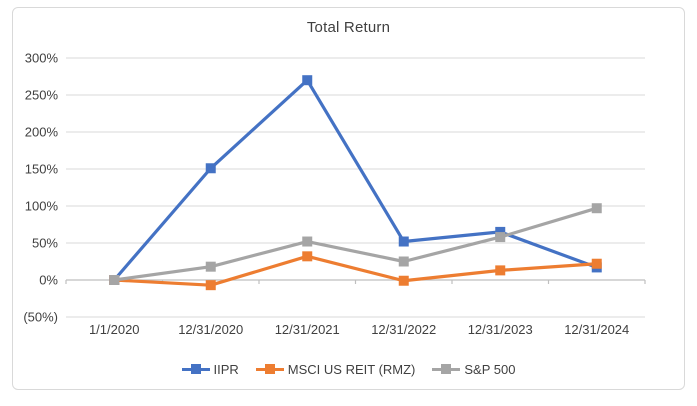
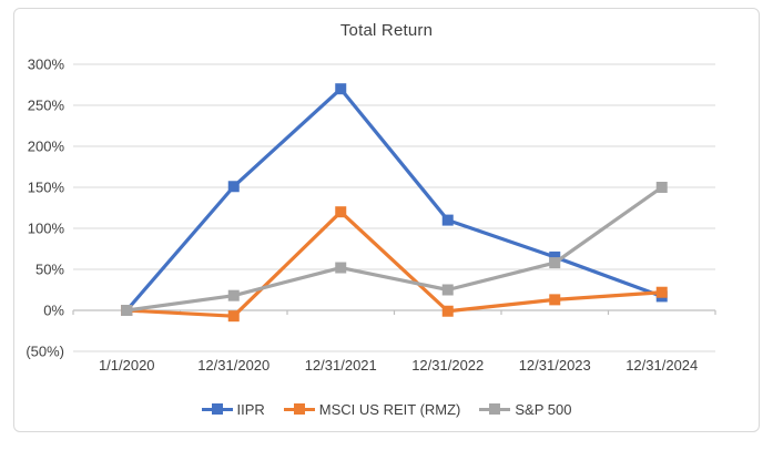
MSCI US REIT (RMZ)/12/31/2021: 30% -> 120%
IIPR/12/31/2022: 50% -> 110%
S&P 500/12/31/2024: 100% -> 150%
